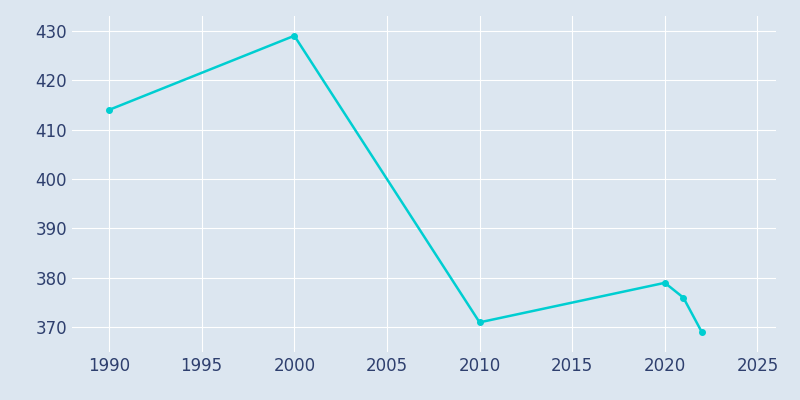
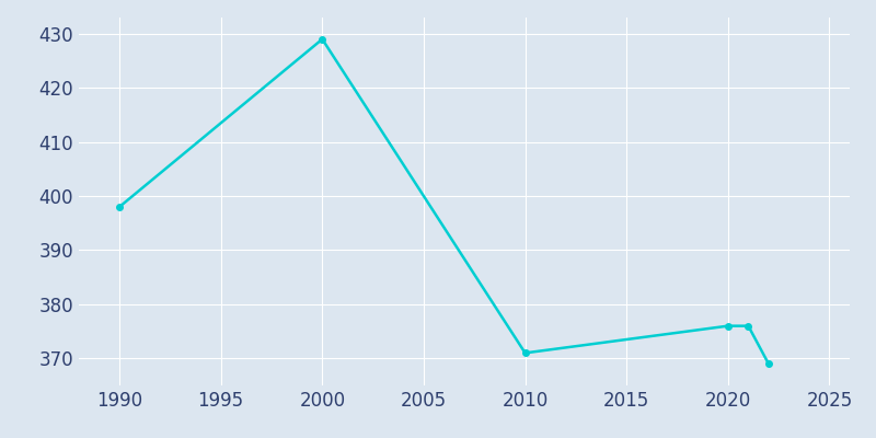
1990: 414 -> 398
2020: 379 -> 376
